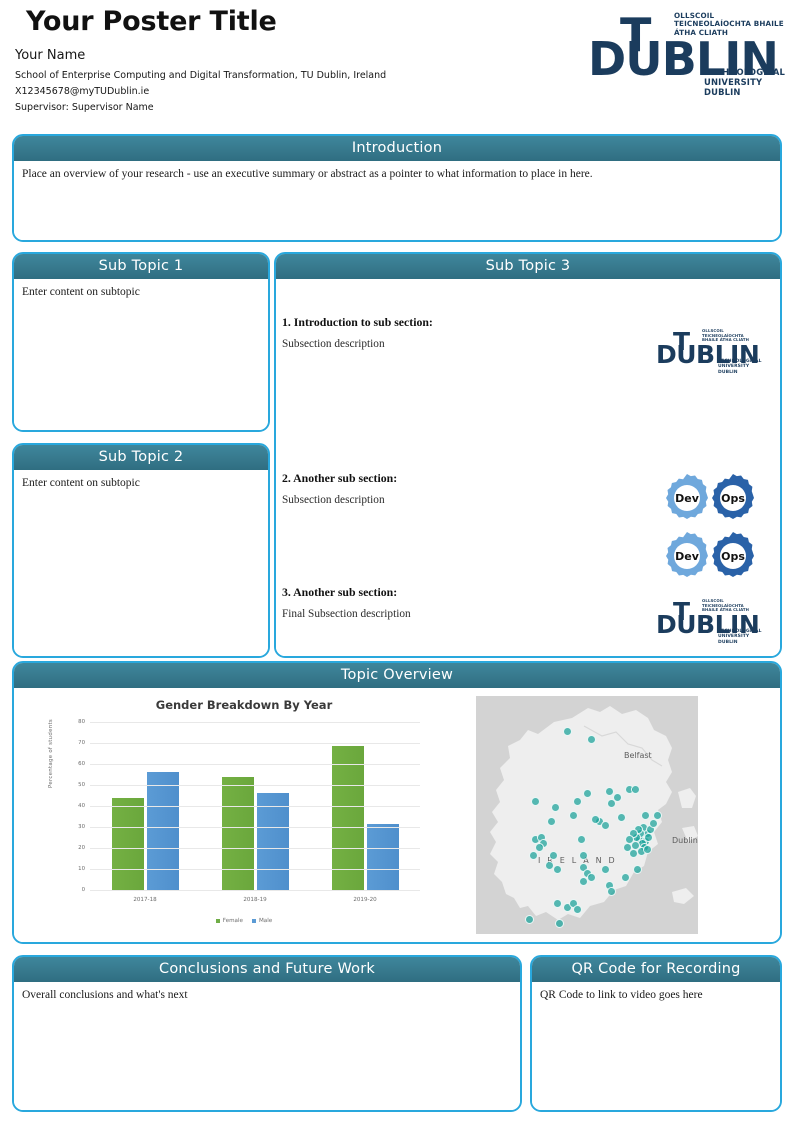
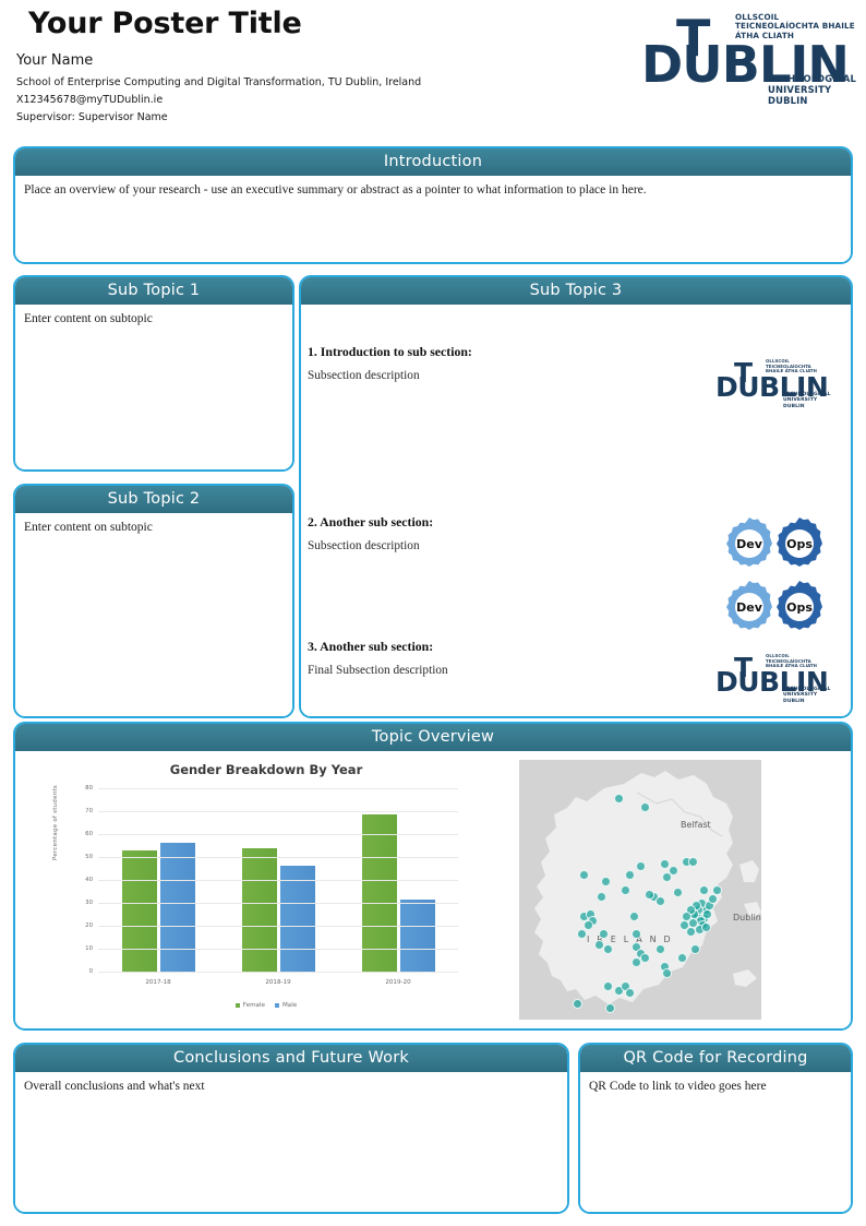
Female/2017-18: 44 -> 53
